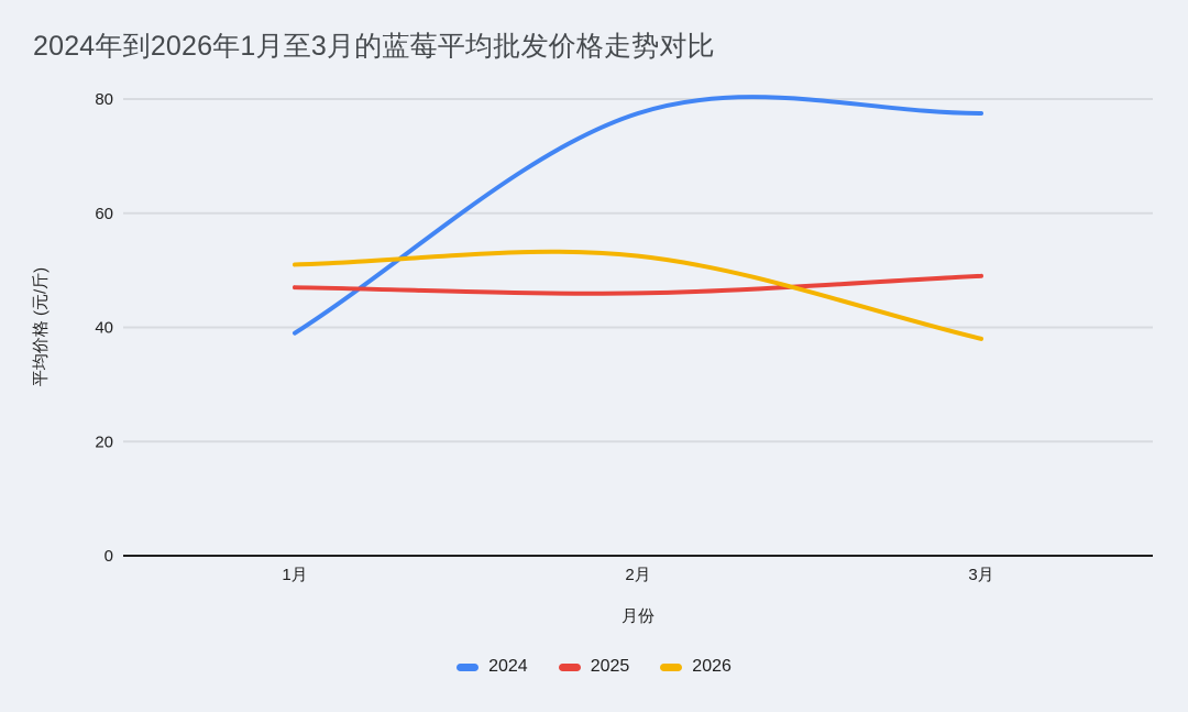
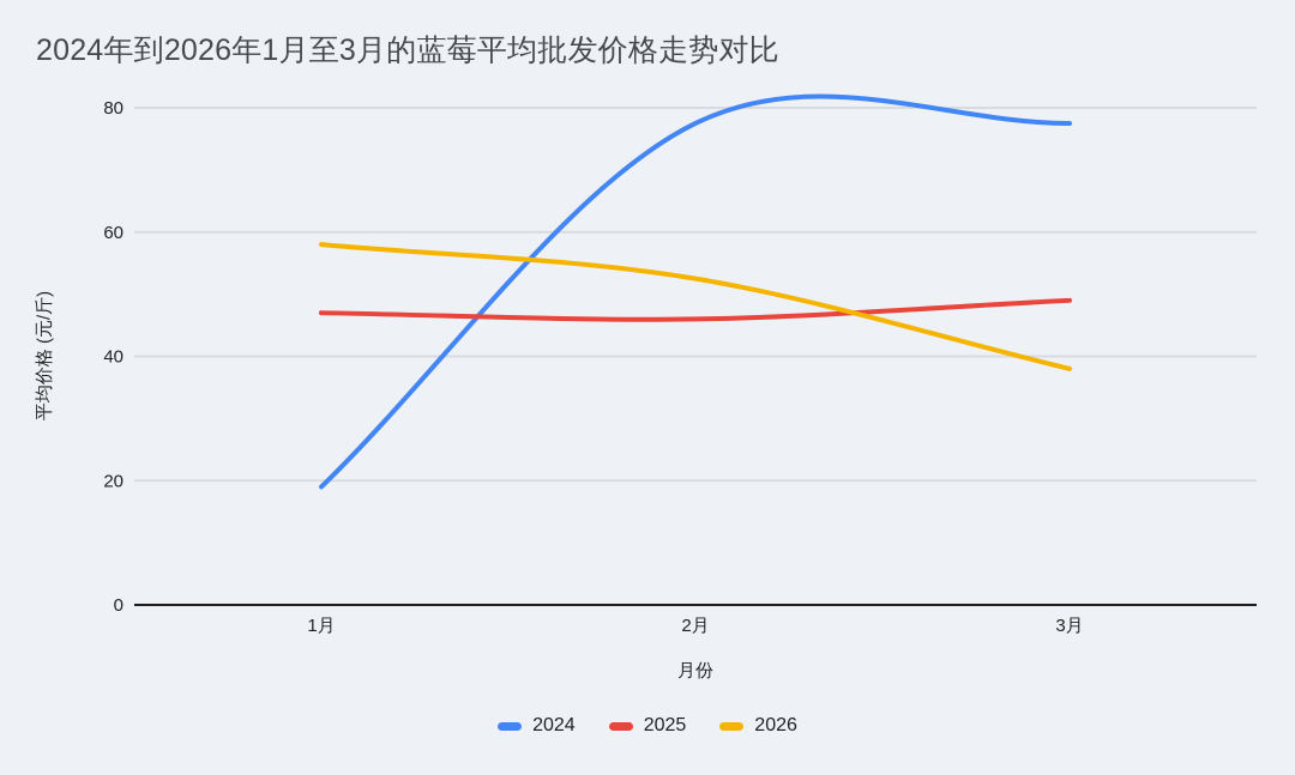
2024/1月: 39 -> 19
2026/1月: 51 -> 58
